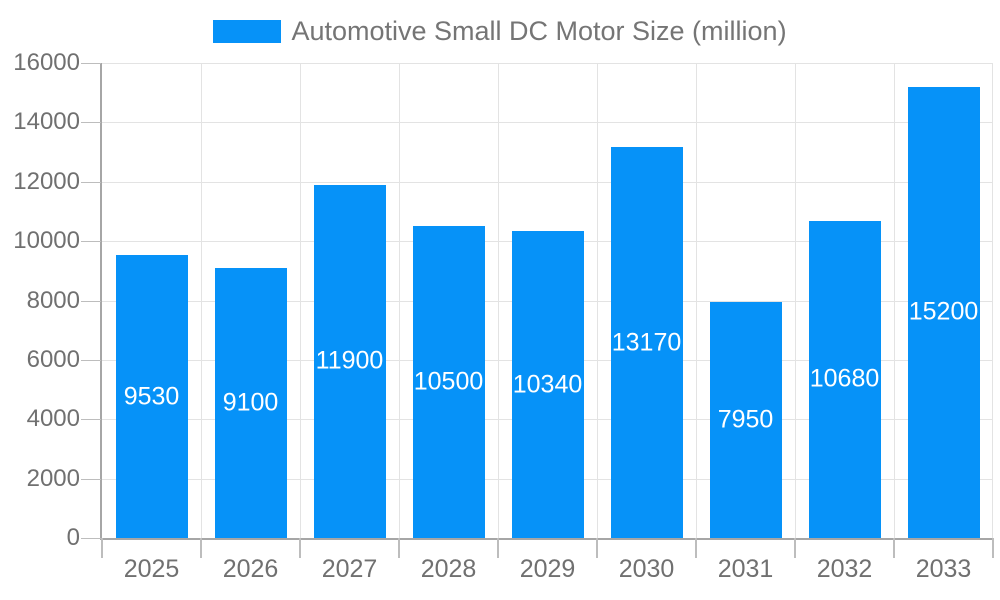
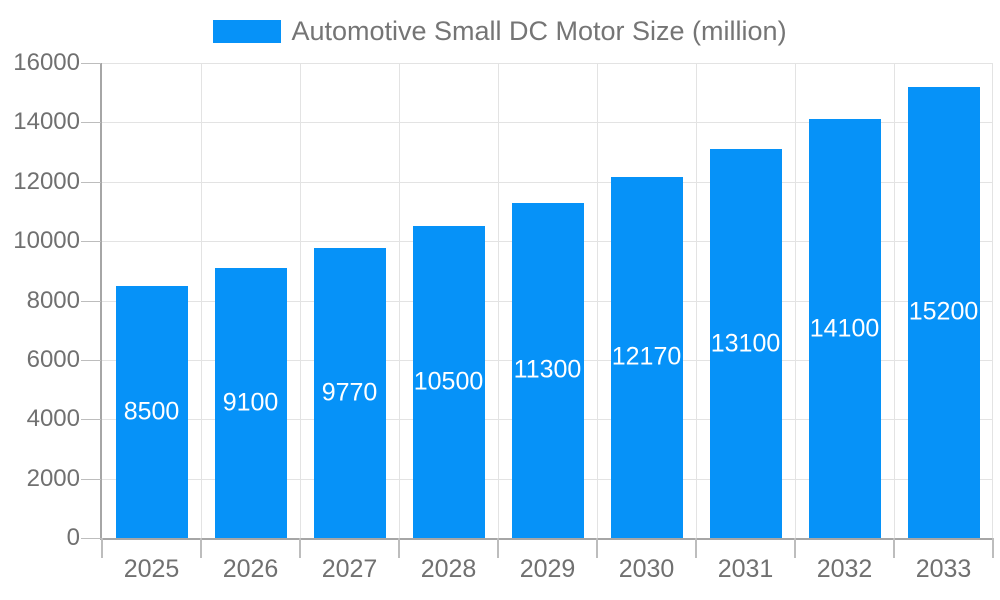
2025: 9530 -> 8500
2027: 11900 -> 9770
2029: 10340 -> 11300
2030: 13170 -> 12170
2031: 7950 -> 13100
2032: 10680 -> 14100
